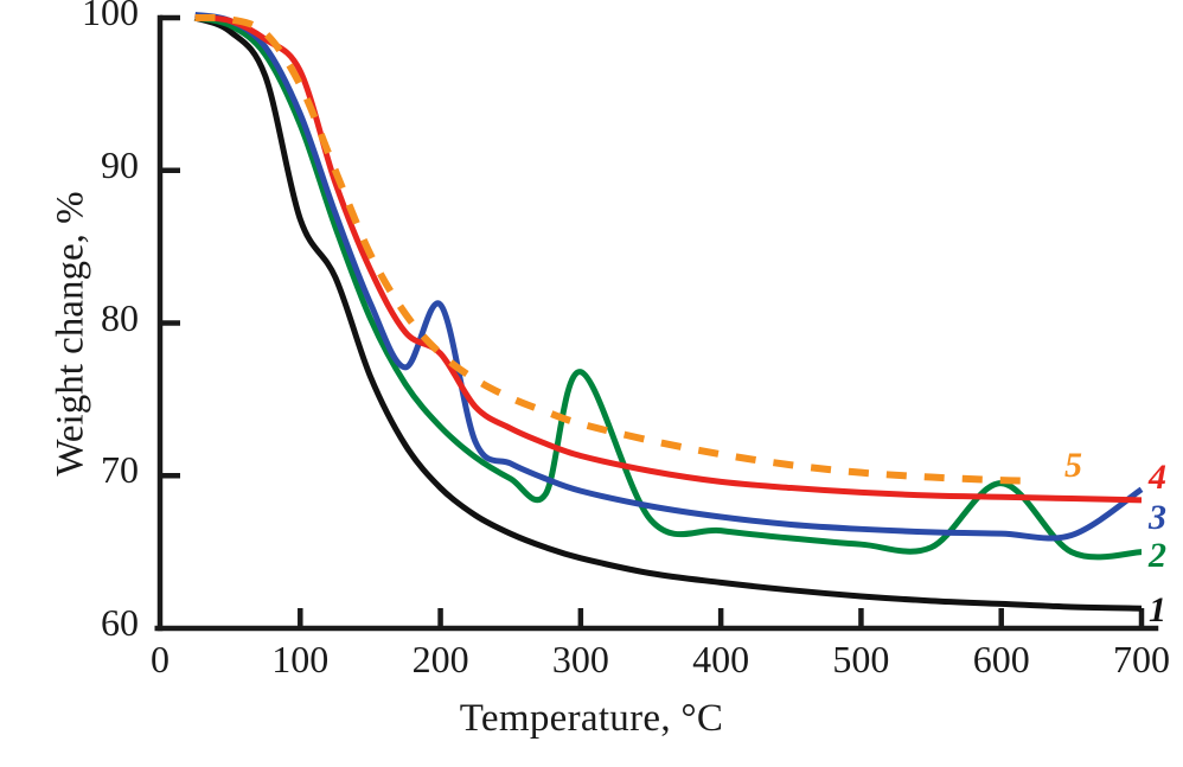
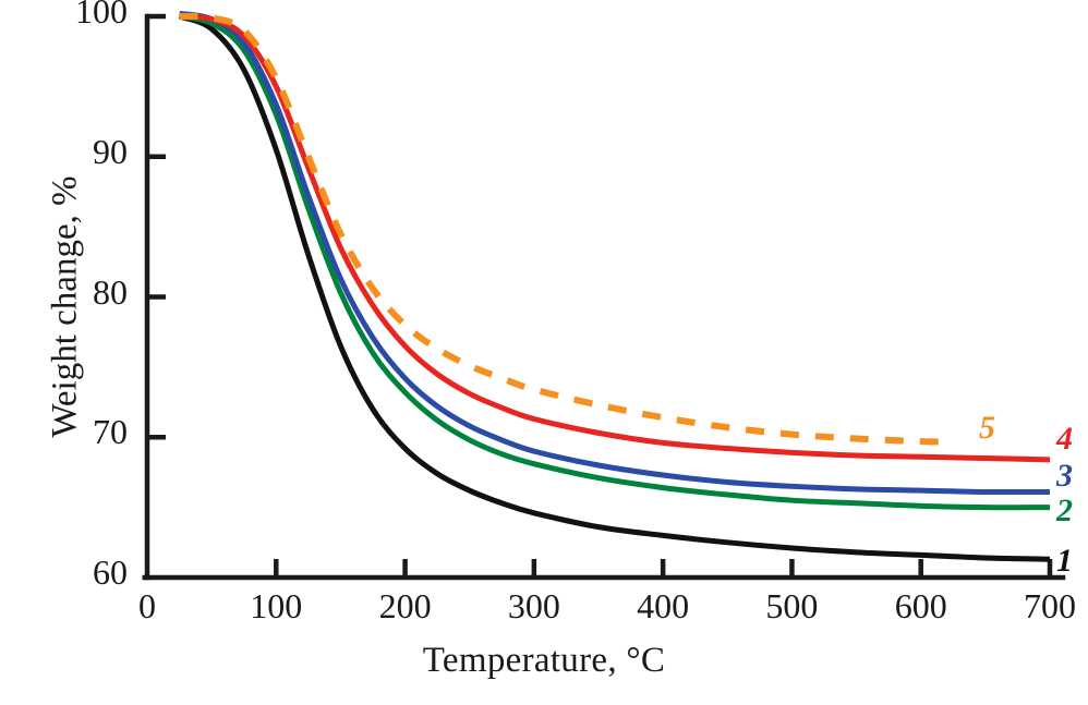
1/100: 86.8 -> 90.5
4/100: 96.5 -> 95.0
3/200: 81.2 -> 74.2
4/200: 78.0 -> 76.5
2/300: 76.8 -> 68.1
2/600: 69.5 -> 65.1
3/700: 69.1 -> 66.1
